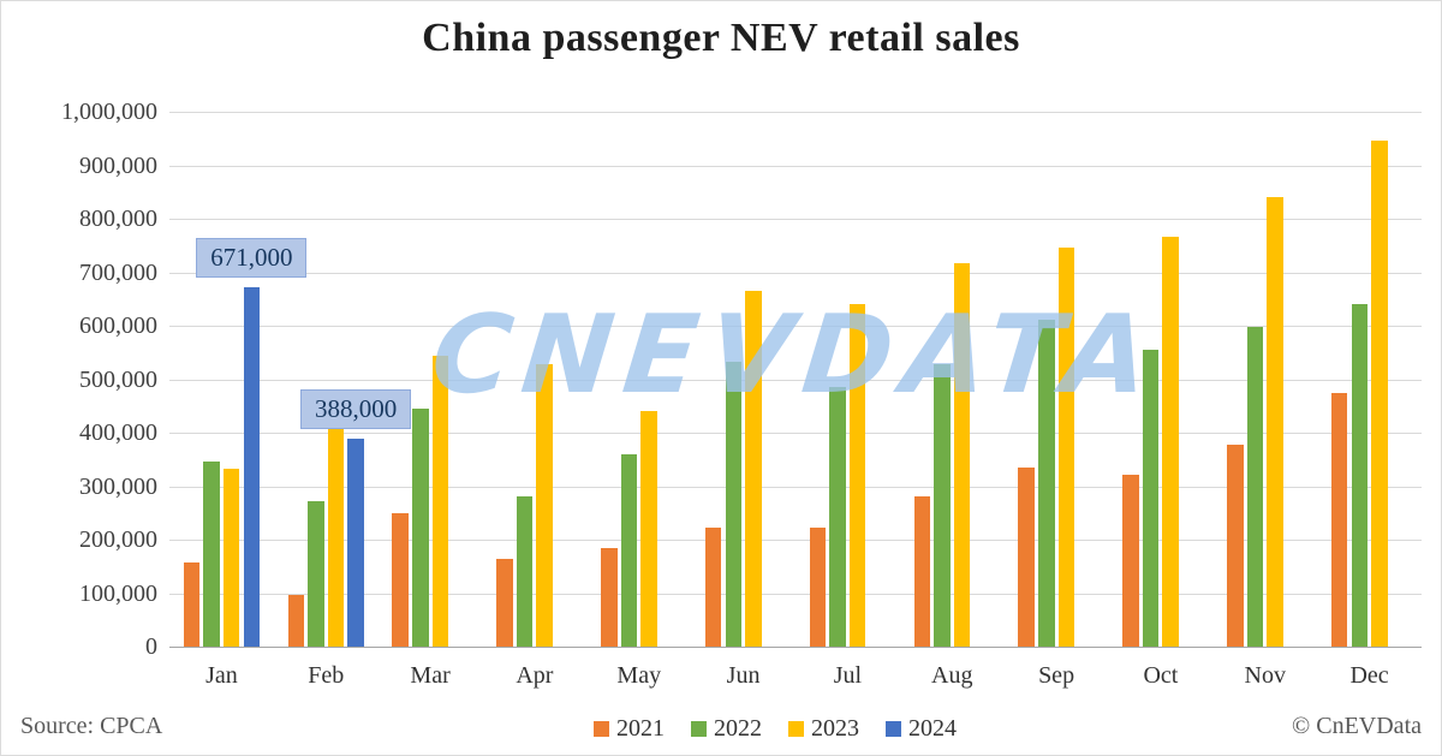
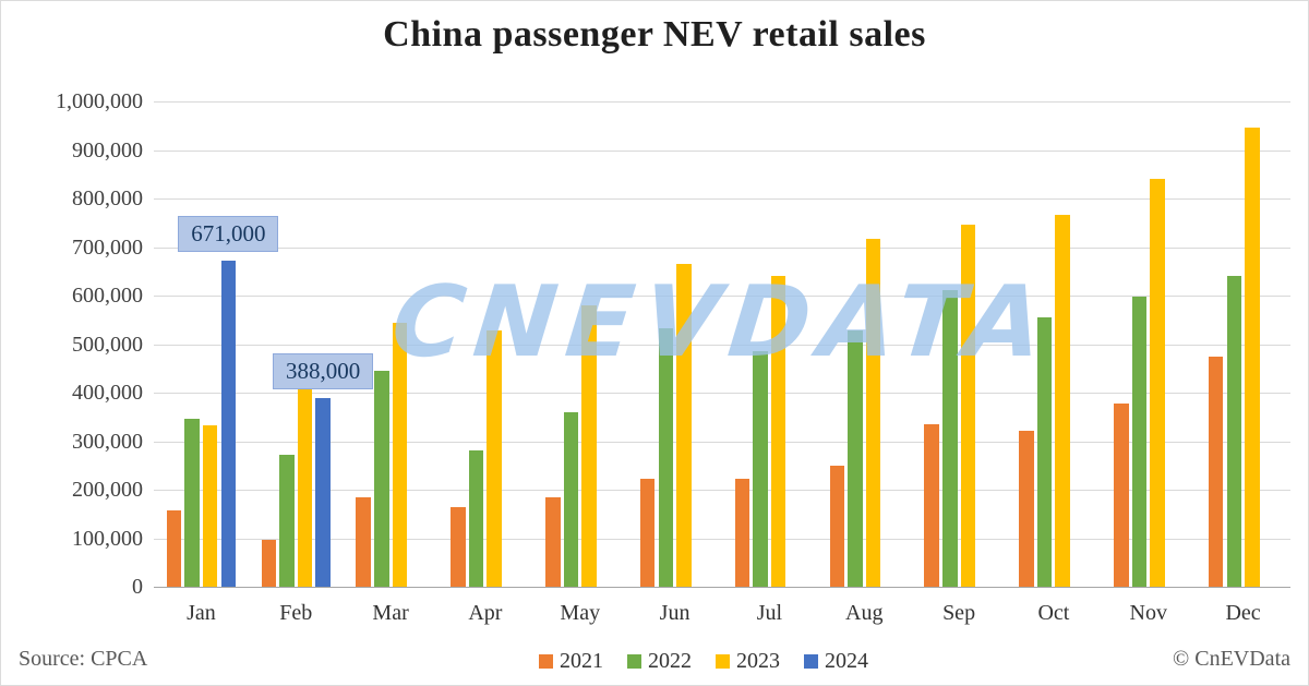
2021/Mar: 250000 -> 180000
2023/May: 440000 -> 580000
2021/Aug: 280000 -> 250000
